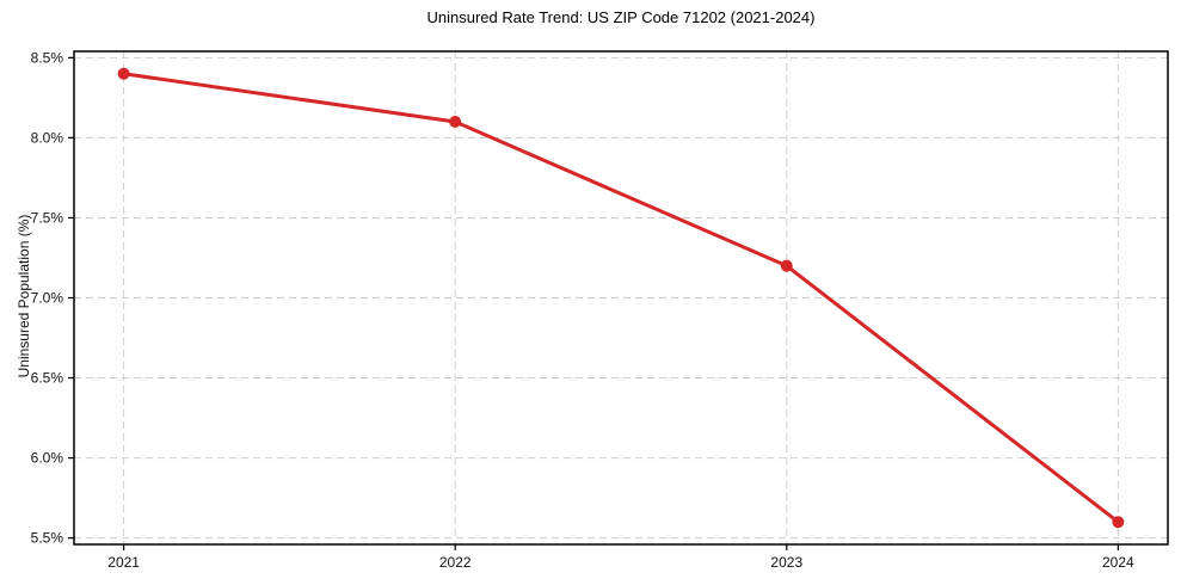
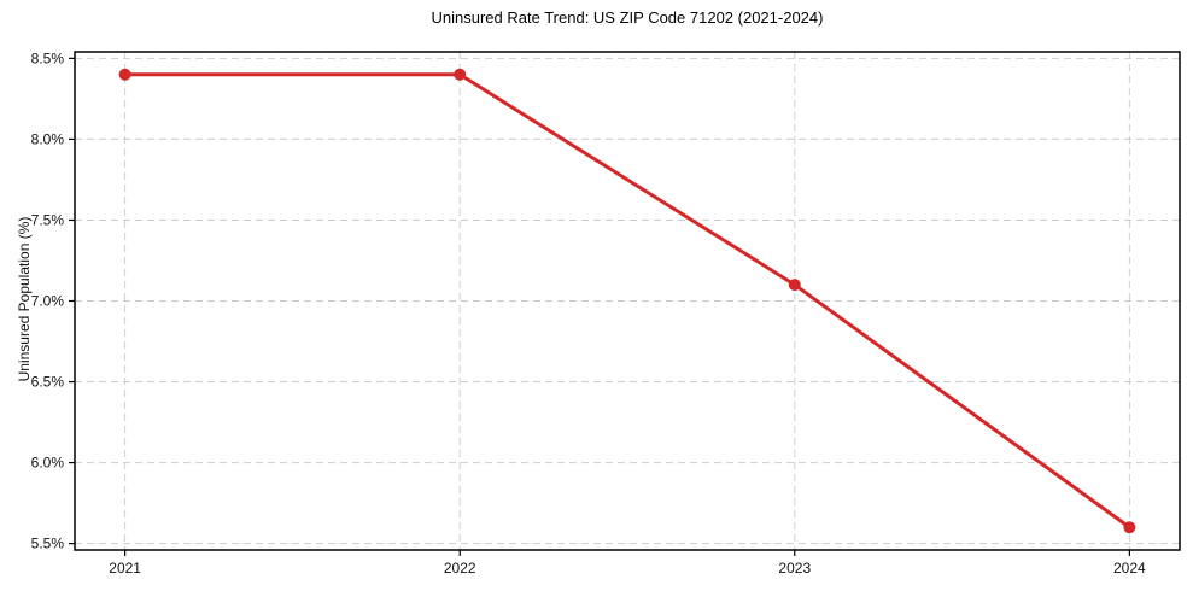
2022: 8.1% -> 8.4%
2023: 7.2% -> 7.1%
